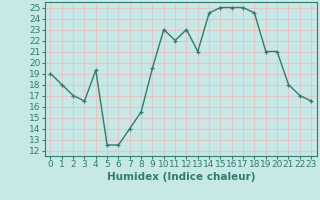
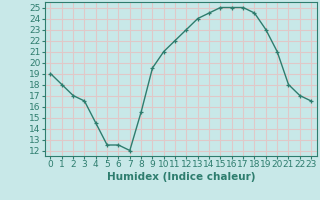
4: 19.3 -> 14.5
7: 14.0 -> 12.0
10: 23.0 -> 21.0
13: 21.0 -> 24.0
19: 21.0 -> 23.0
